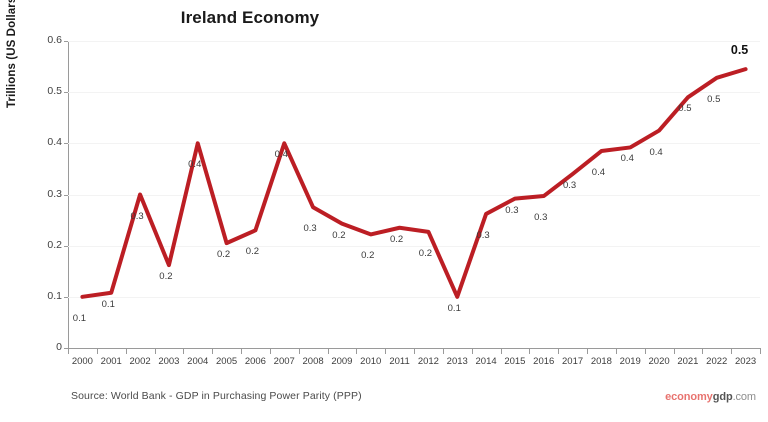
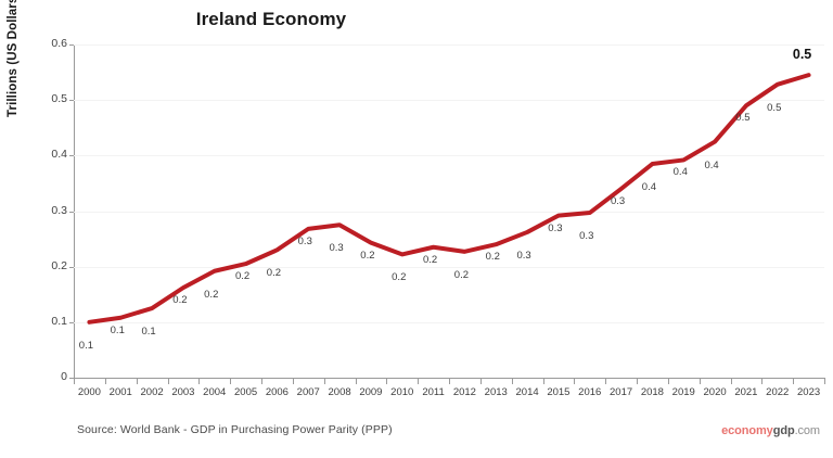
2002: 0.3 -> 0.1
2004: 0.4 -> 0.2
2007: 0.4 -> 0.3
2013: 0.1 -> 0.2
